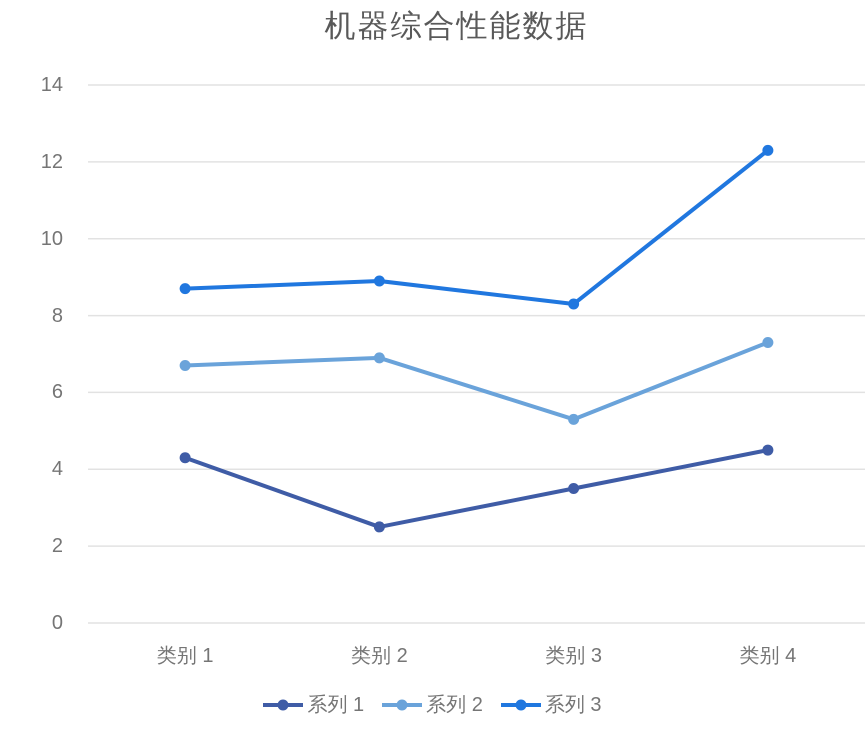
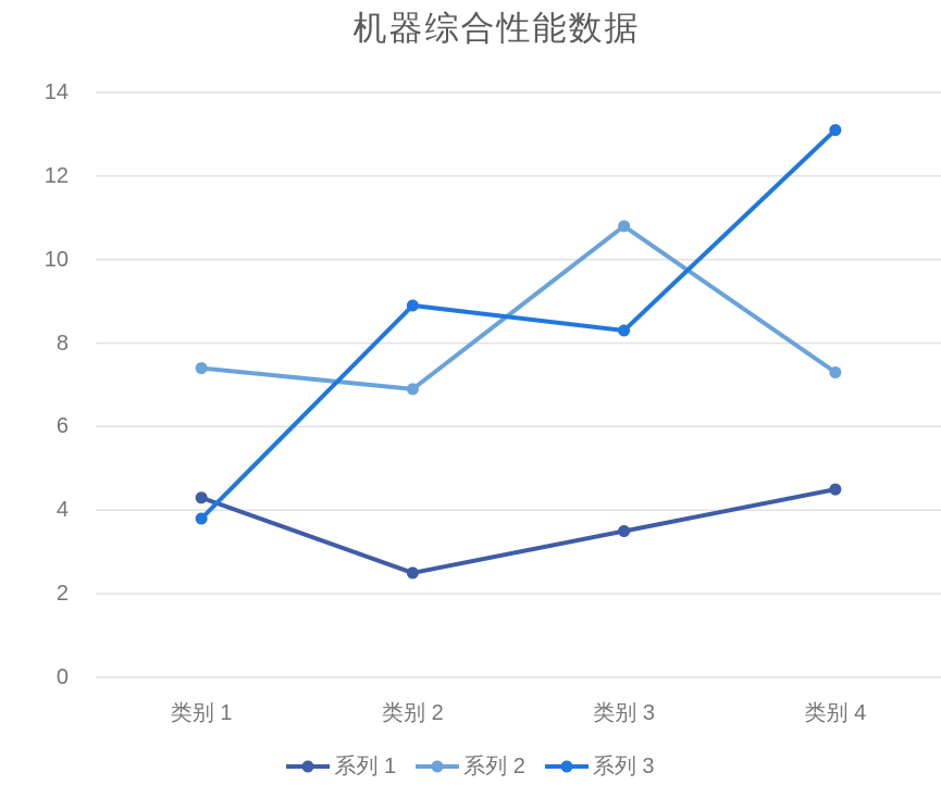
系列 2/类别 1: 6.7 -> 7.4
系列 3/类别 1: 8.7 -> 3.8
系列 2/类别 3: 5.3 -> 10.8
系列 3/类别 4: 12.3 -> 13.1
